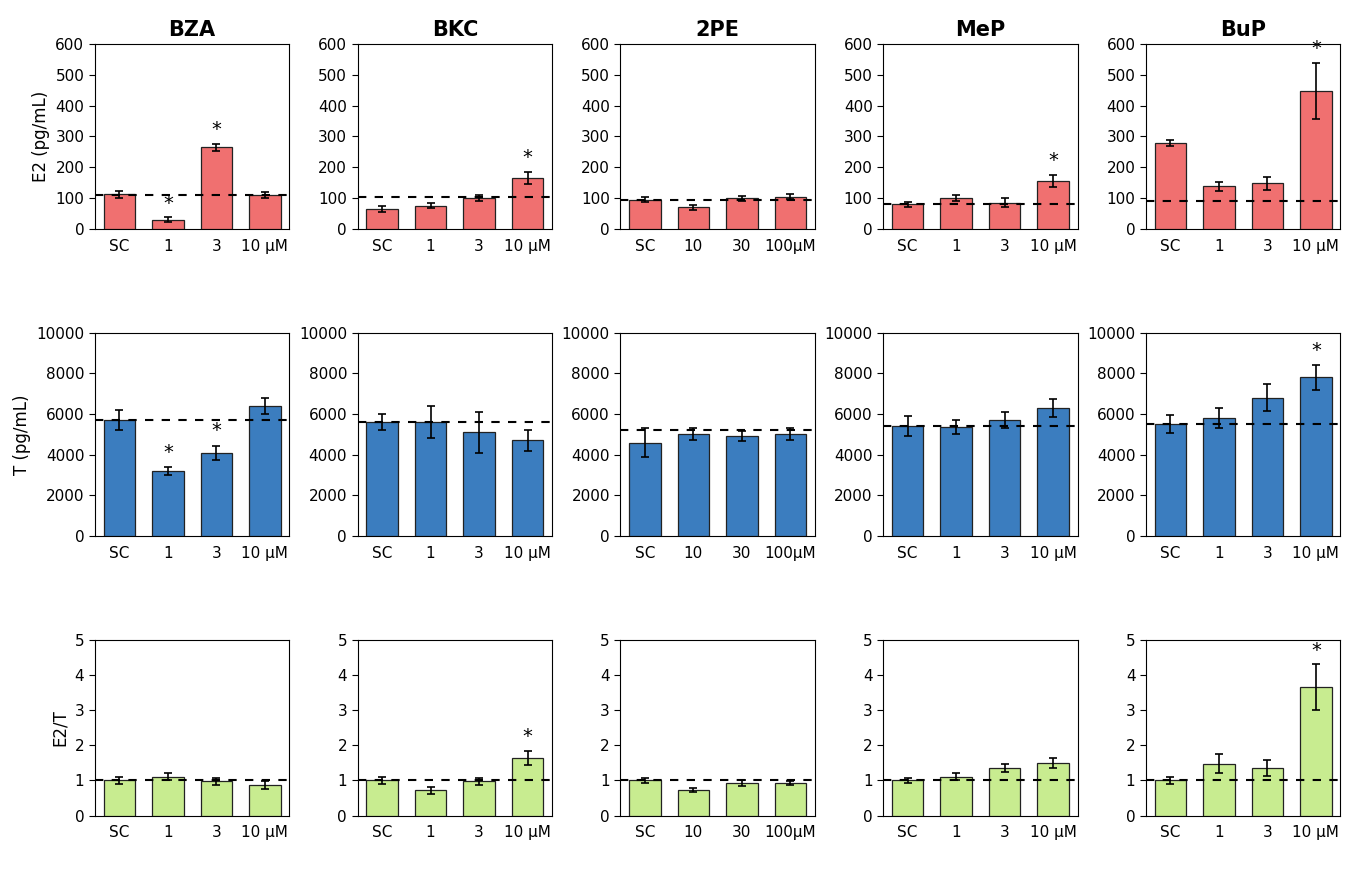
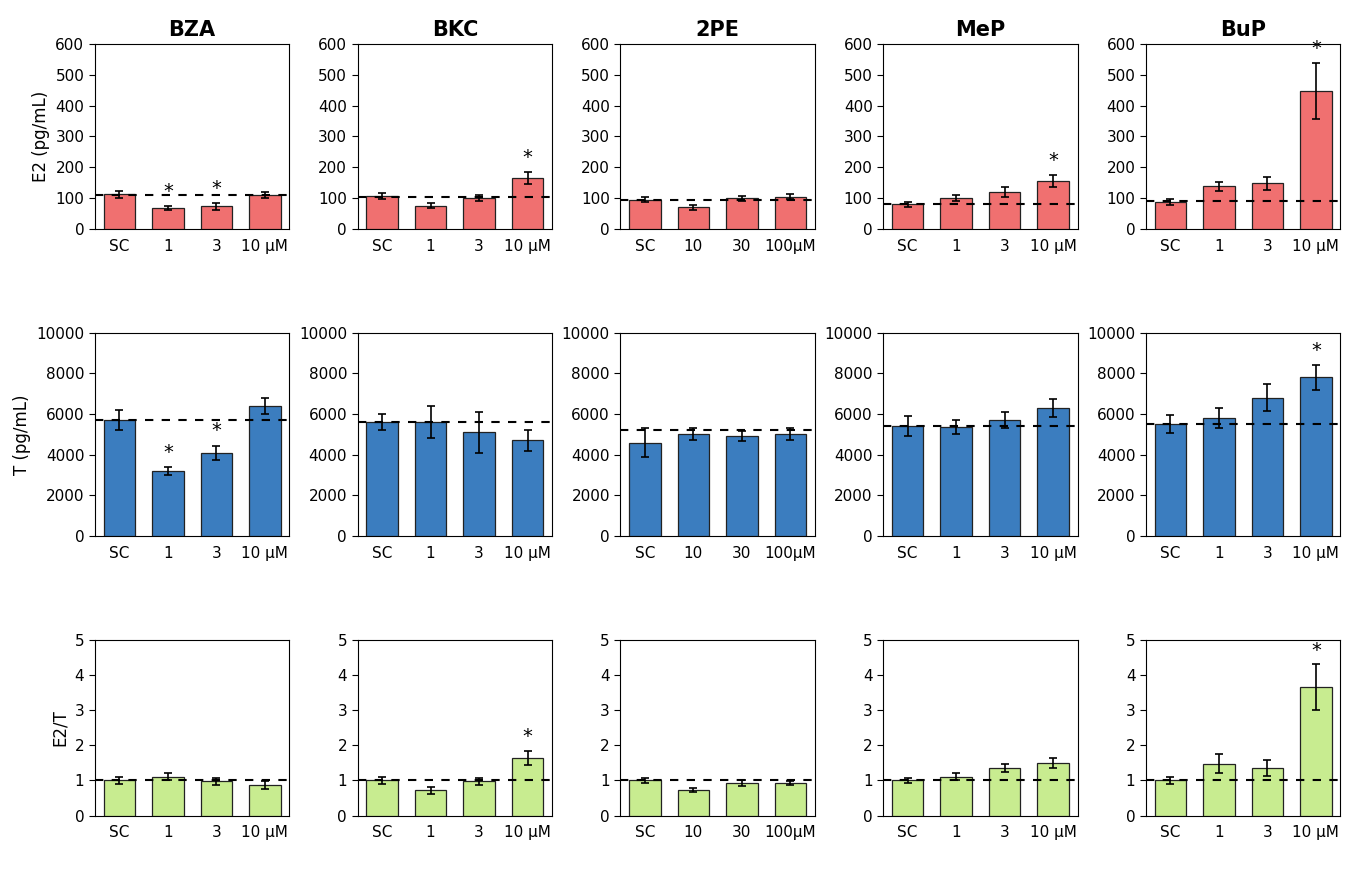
BZA/1: 30 -> 68
BZA/3: 265 -> 73
BKC/SC: 65 -> 108
MeP/3: 85 -> 120
BuP/SC: 280 -> 88
